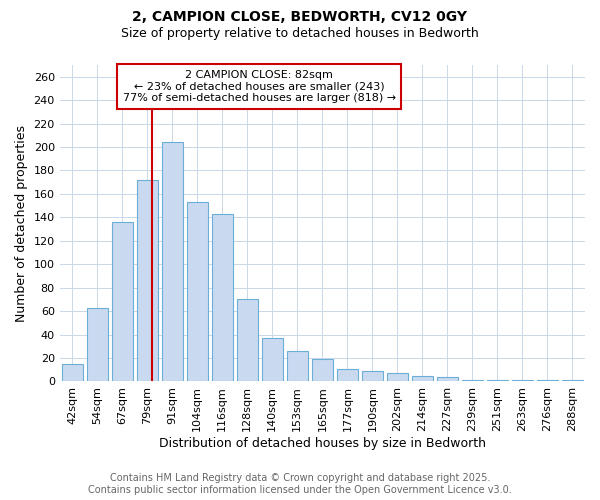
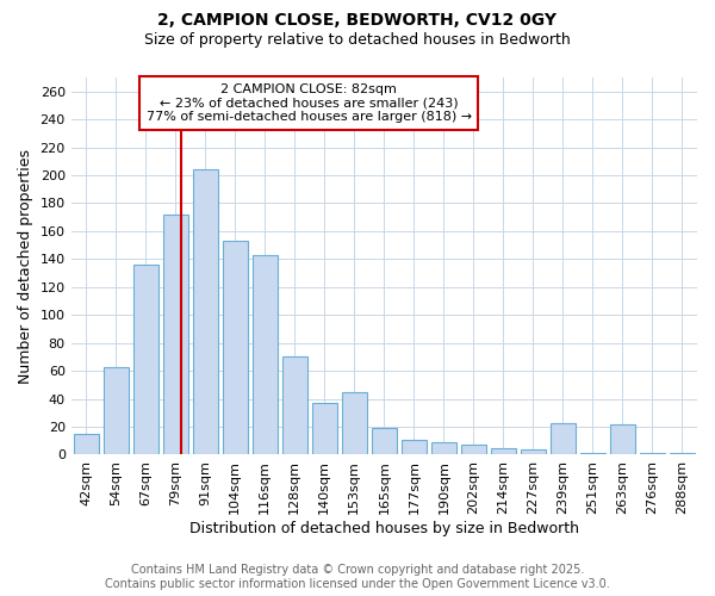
153sqm: 26 -> 45
239sqm: 1 -> 23
263sqm: 1 -> 22
